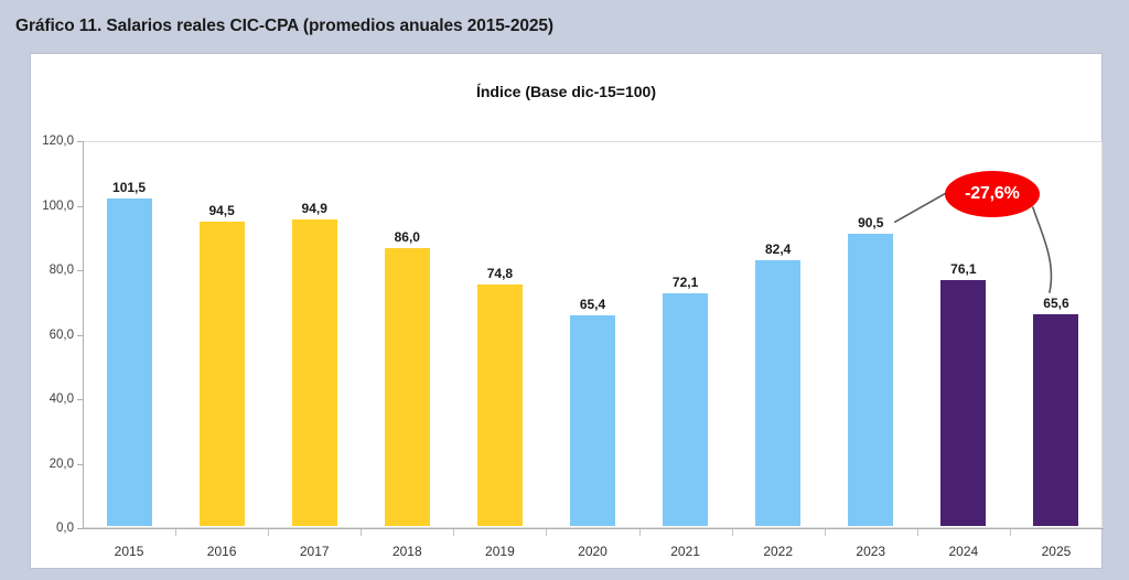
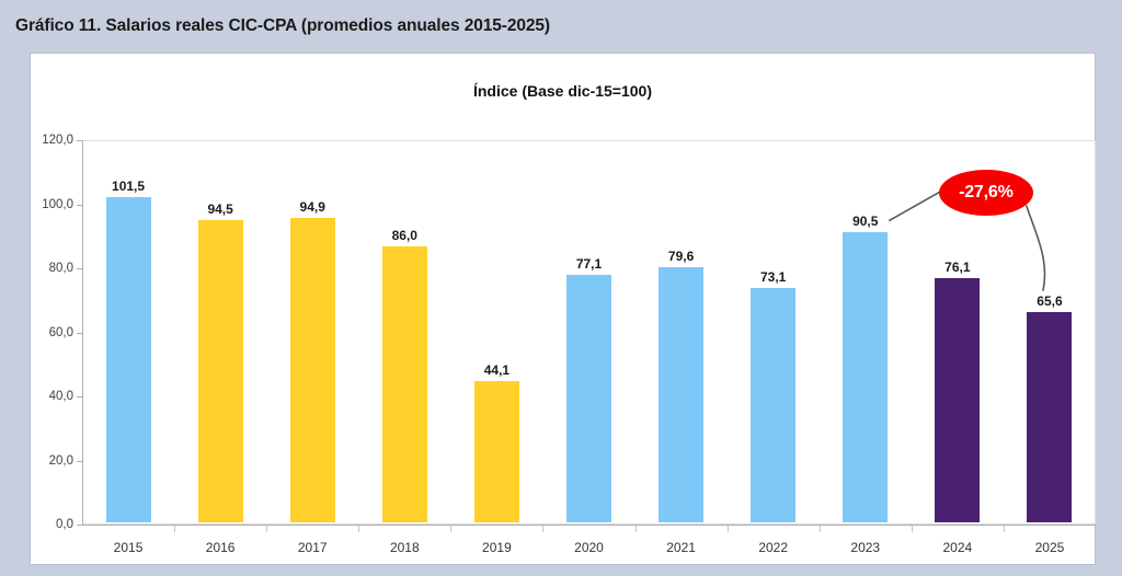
2019: 74,8 -> 44,1
2020: 65,4 -> 77,1
2021: 72,1 -> 79,6
2022: 82,4 -> 73,1
